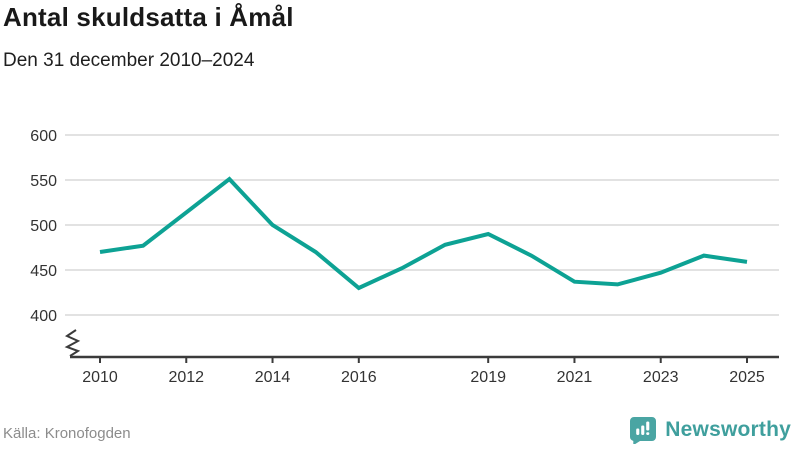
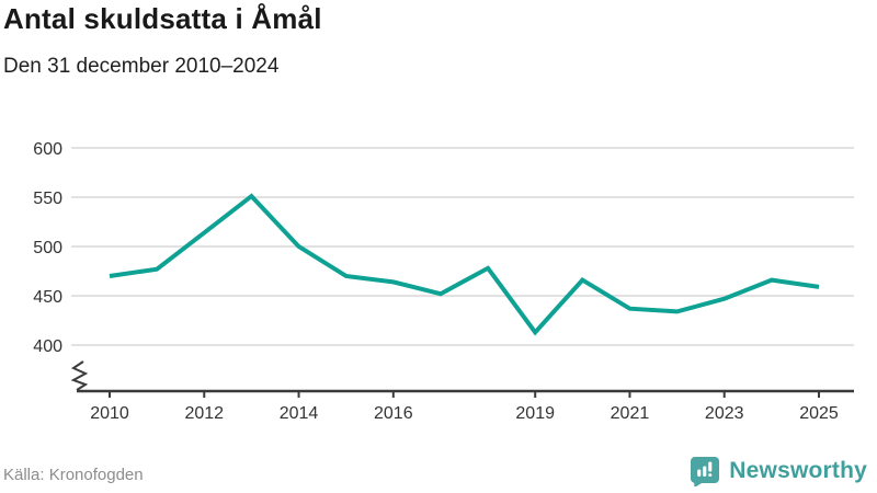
2016: 430 -> 460
2019: 490 -> 410
